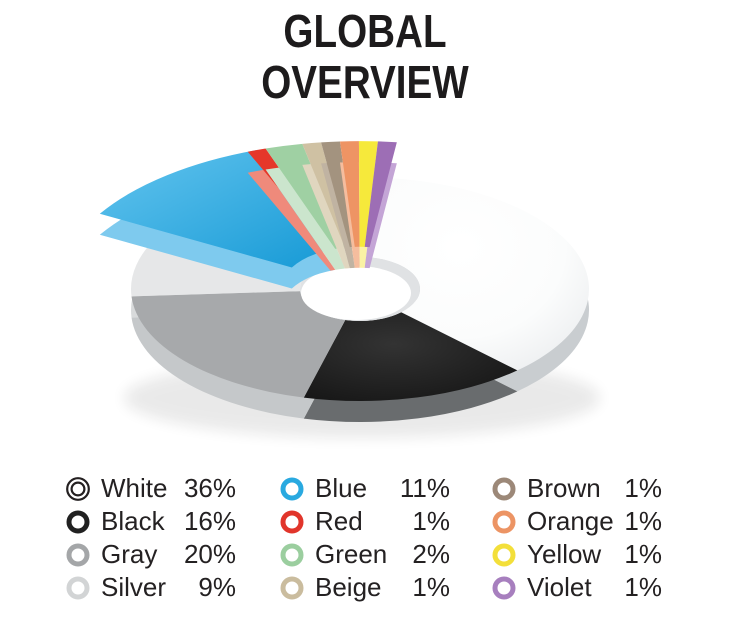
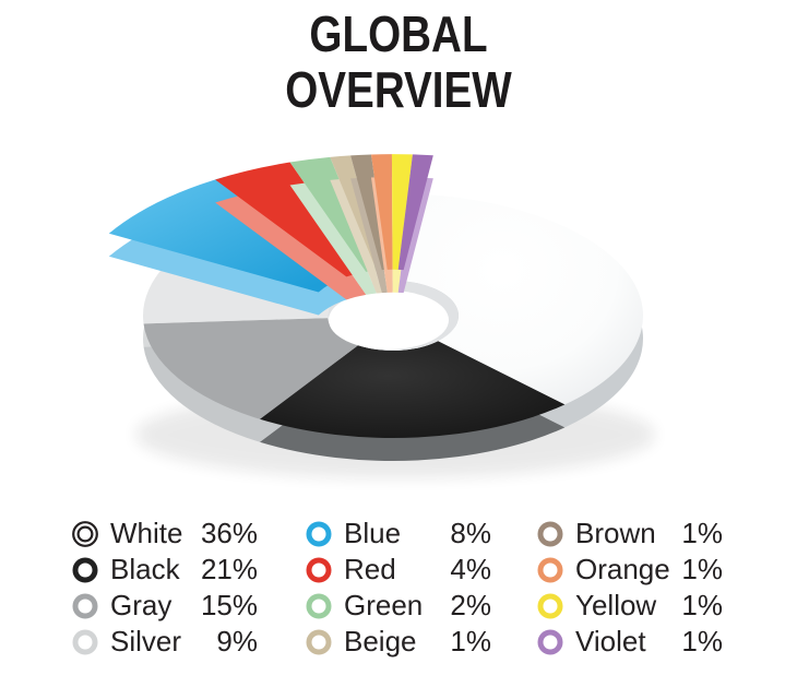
Black: 16% -> 21%
Gray: 20% -> 15%
Blue: 11% -> 8%
Red: 1% -> 4%
